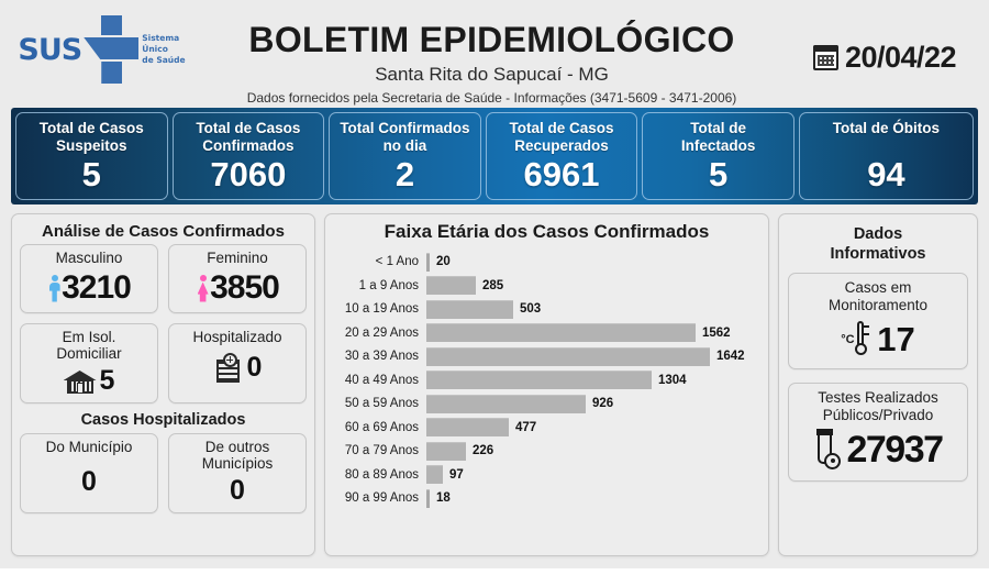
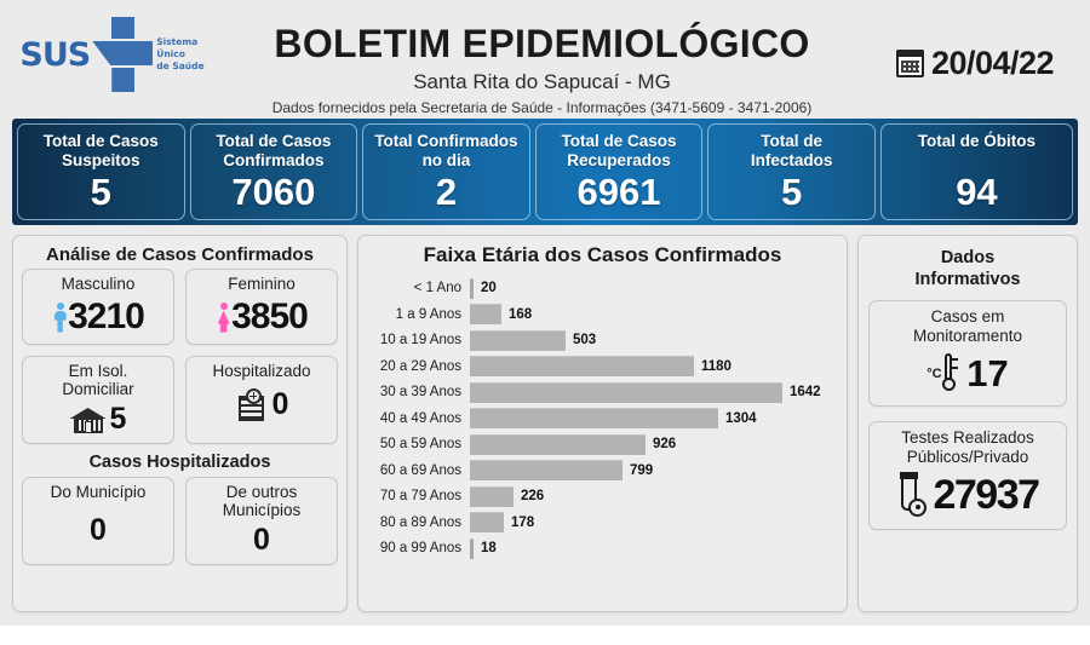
1 a 9 Anos: 285 -> 168
20 a 29 Anos: 1562 -> 1180
60 a 69 Anos: 477 -> 799
80 a 89 Anos: 97 -> 178
